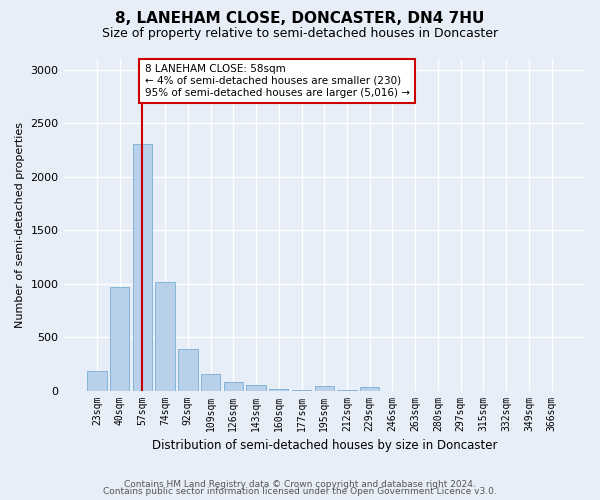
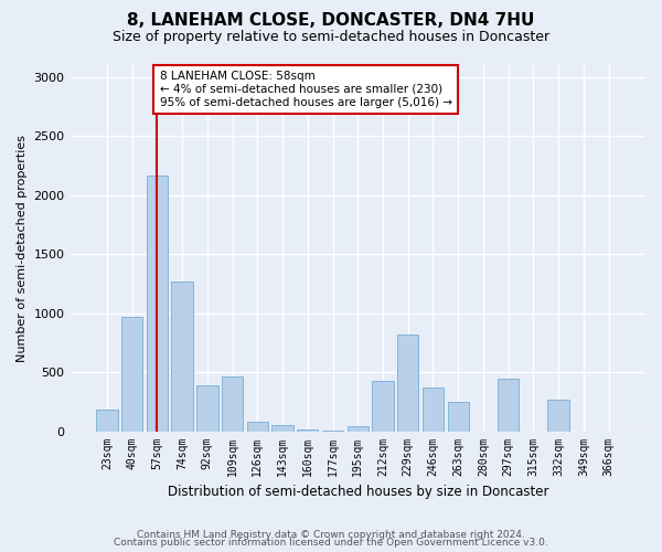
57sqm: 2310 -> 2170
74sqm: 1020 -> 1270
109sqm: 160 -> 470
212sqm: 10 -> 430
229sqm: 40 -> 820
246sqm: 0 -> 370
263sqm: 0 -> 250
297sqm: 0 -> 450
332sqm: 0 -> 270
